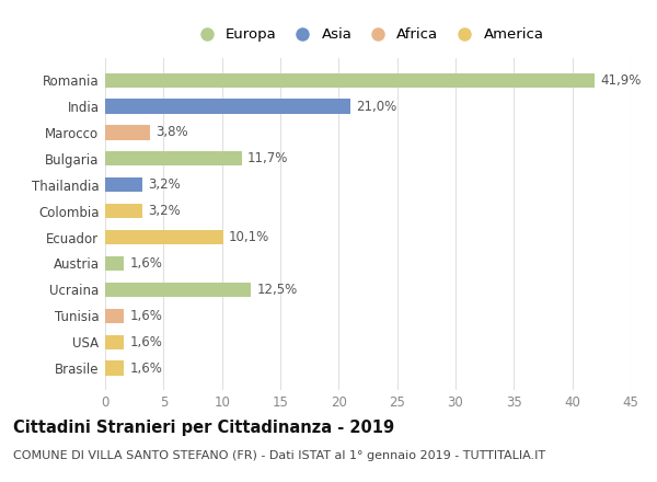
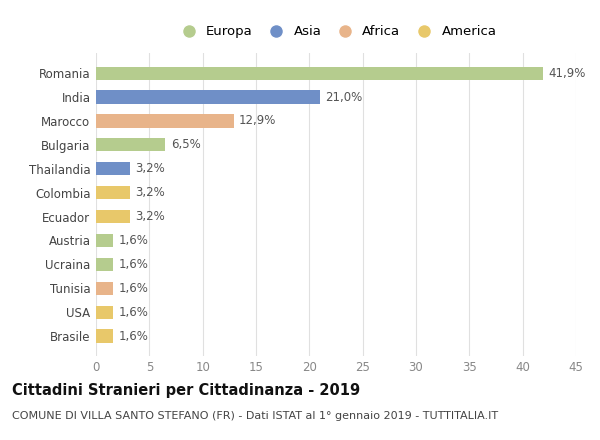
Marocco: 3,8% -> 12,9%
Bulgaria: 11,7% -> 6,5%
Ecuador: 10,1% -> 3,2%
Ucraina: 12,5% -> 1,6%
